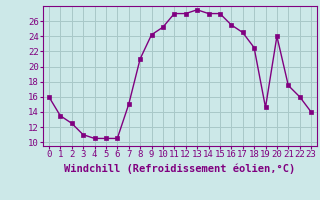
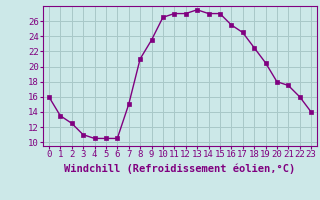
9: 24.2 -> 23.5
10: 25.2 -> 26.5
19: 14.6 -> 20.5
20: 24.0 -> 18.0
